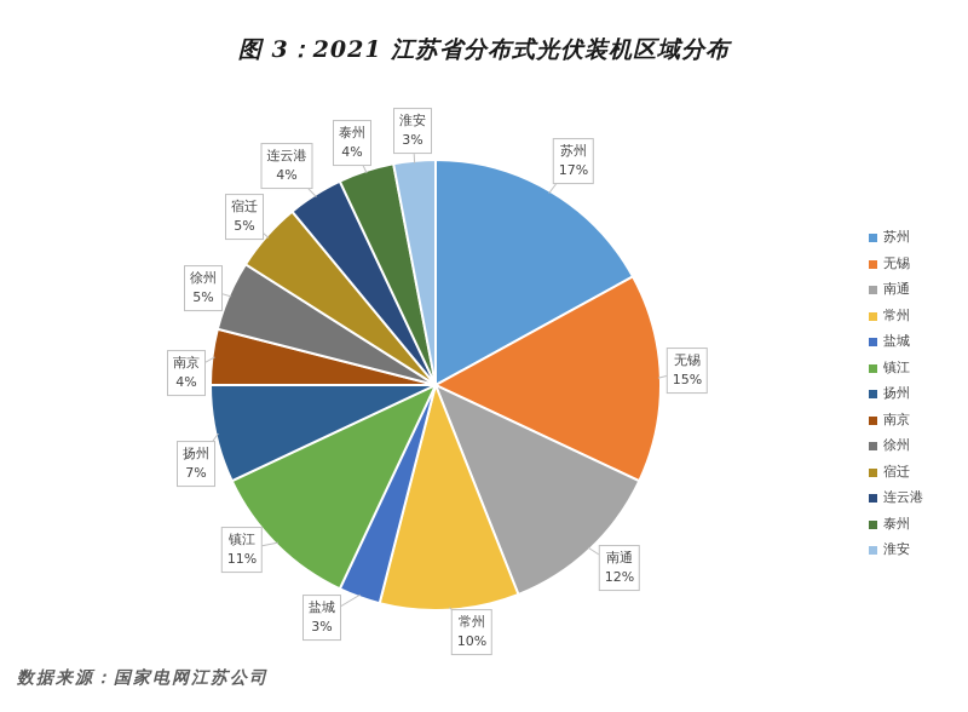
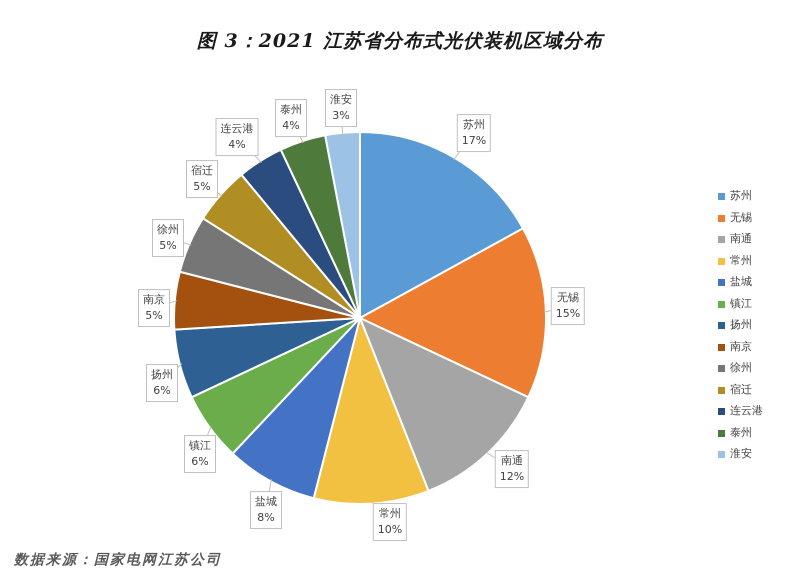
盐城: 3% -> 8%
镇江: 11% -> 6%
扬州: 7% -> 6%
南京: 4% -> 5%
